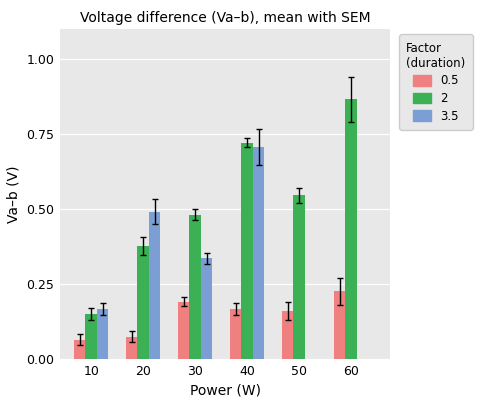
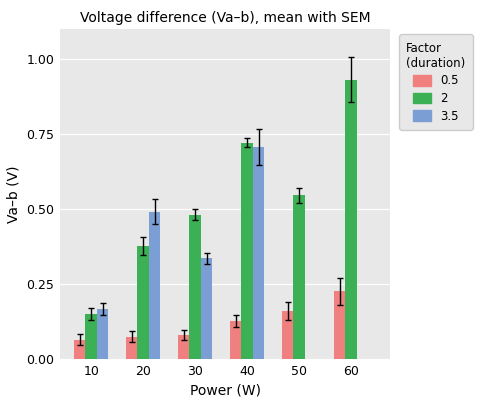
0.5/30: 0.190 -> 0.080
0.5/40: 0.165 -> 0.125
2/60: 0.865 -> 0.930
